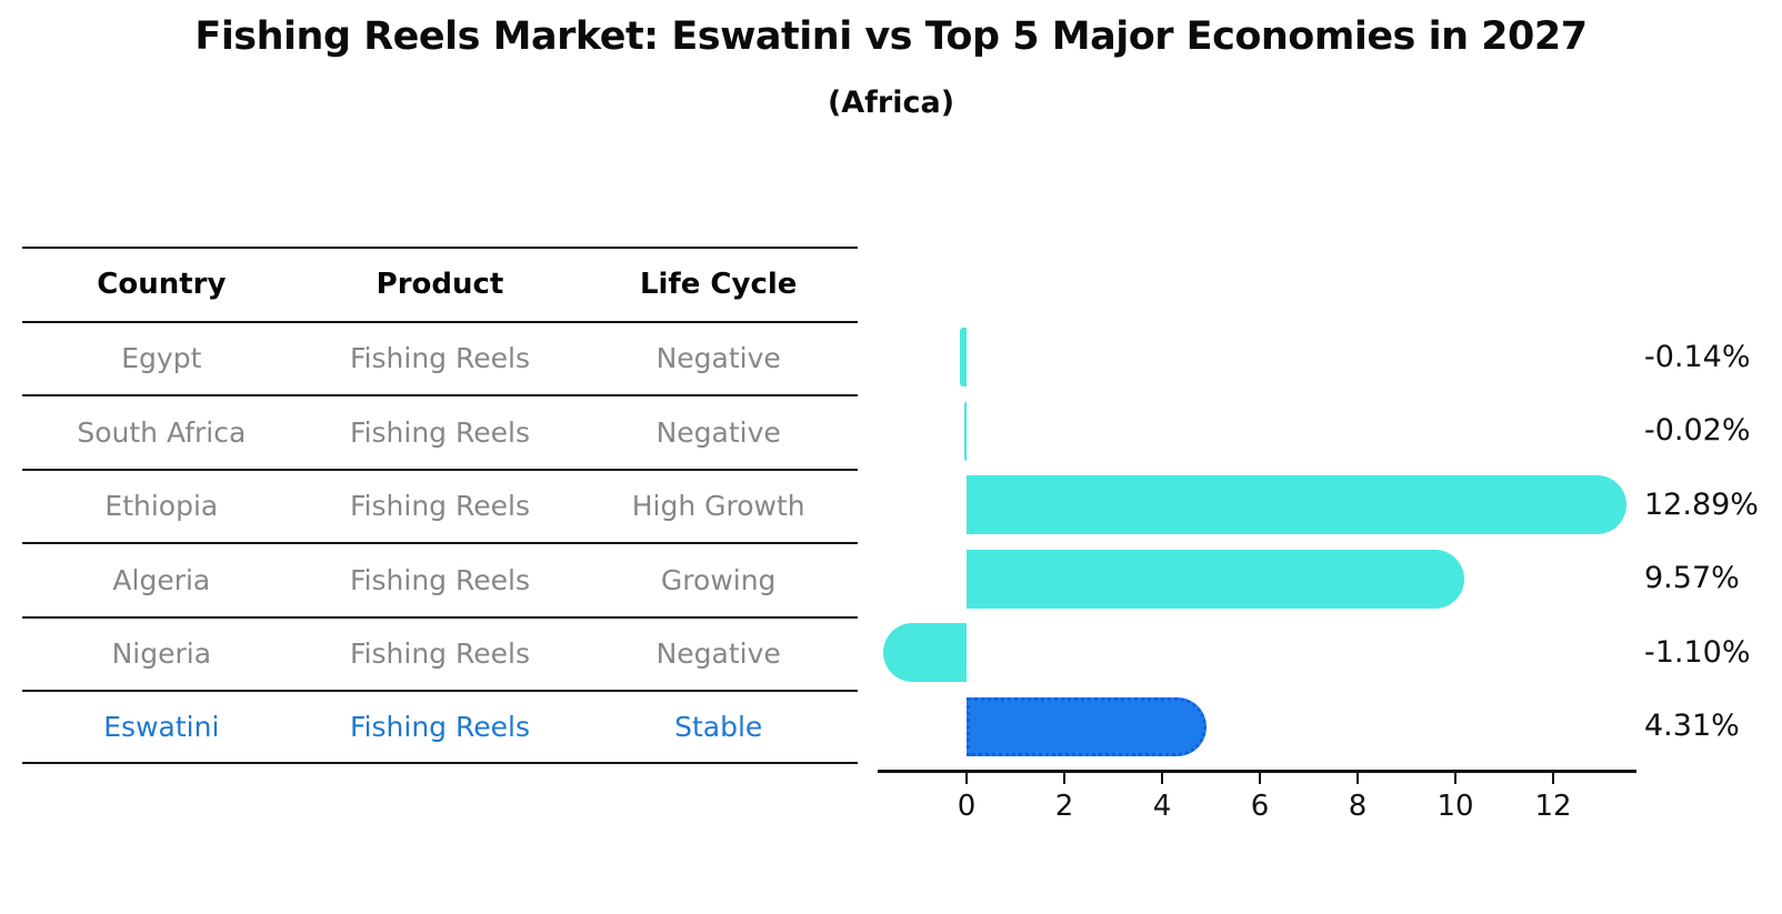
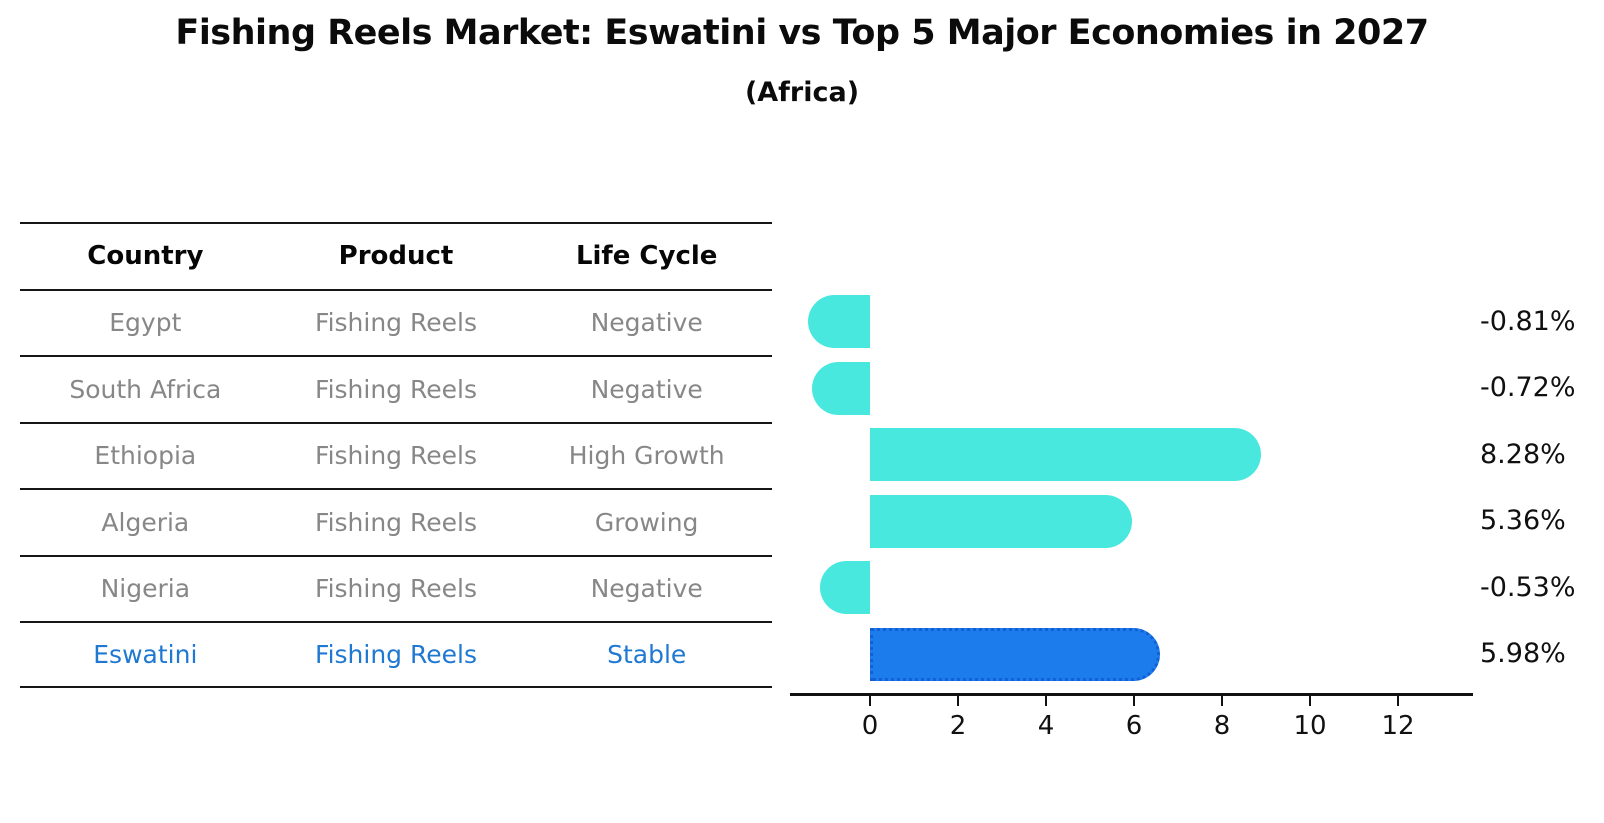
Egypt: -0.14% -> -0.81%
South Africa: -0.02% -> -0.72%
Ethiopia: 12.89% -> 8.28%
Algeria: 9.57% -> 5.36%
Nigeria: -1.10% -> -0.53%
Eswatini: 4.31% -> 5.98%
